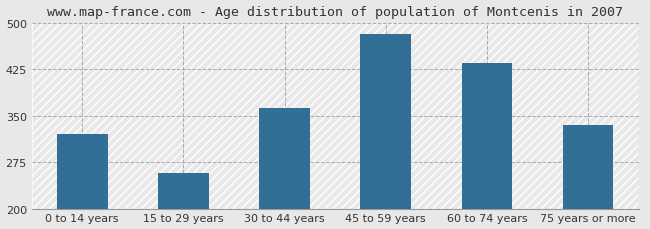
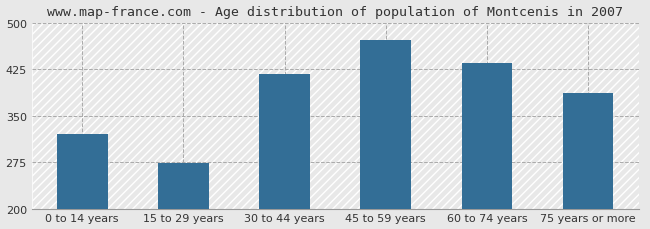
15 to 29 years: 258 -> 274
30 to 44 years: 363 -> 418
45 to 59 years: 482 -> 472
75 years or more: 335 -> 386
